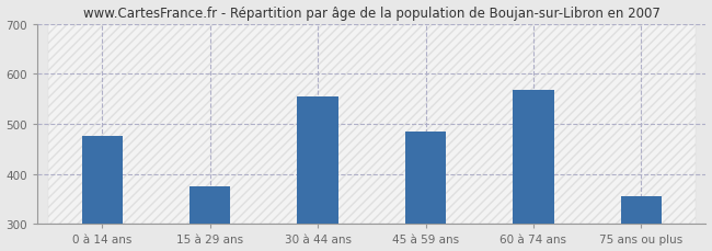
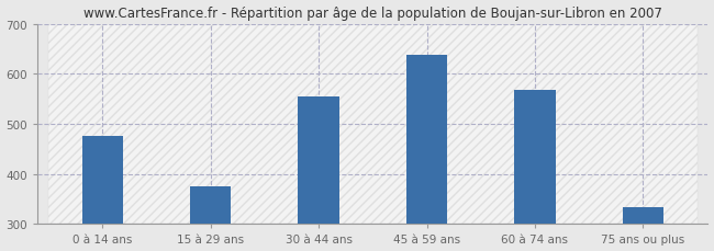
45 à 59 ans: 485 -> 638
75 ans ou plus: 355 -> 333
